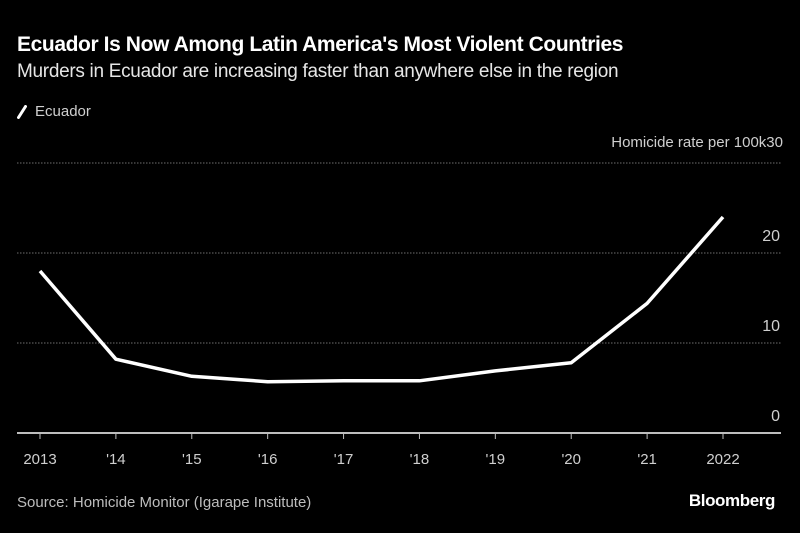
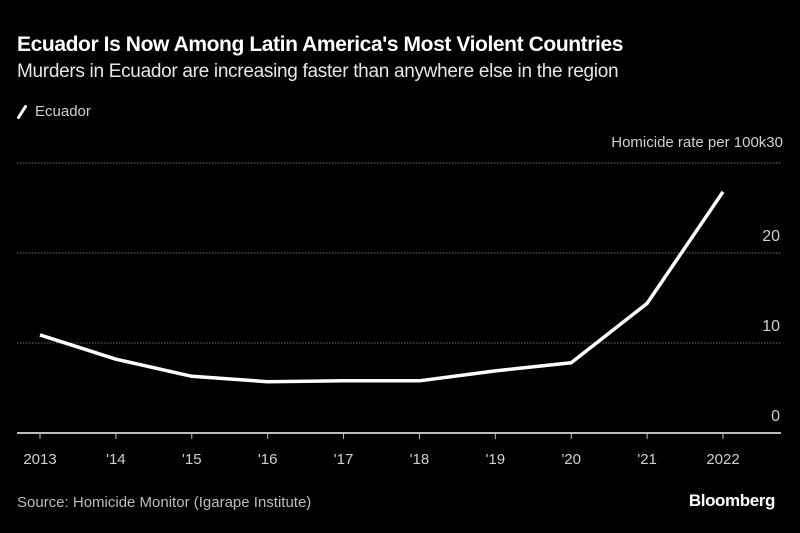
2013: 18 -> 11
2022: 24 -> 27
